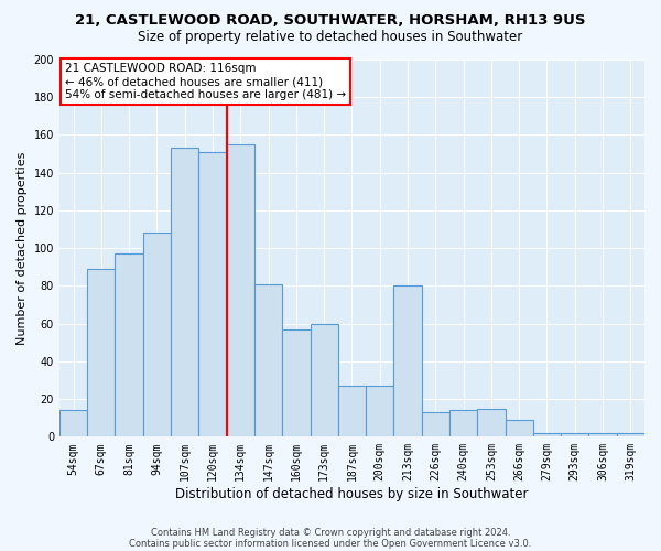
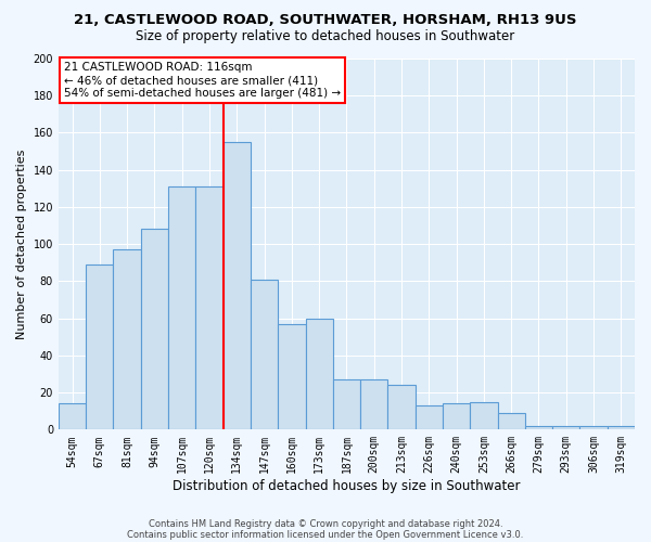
107sqm: 153 -> 131
120sqm: 151 -> 131
213sqm: 80 -> 24
